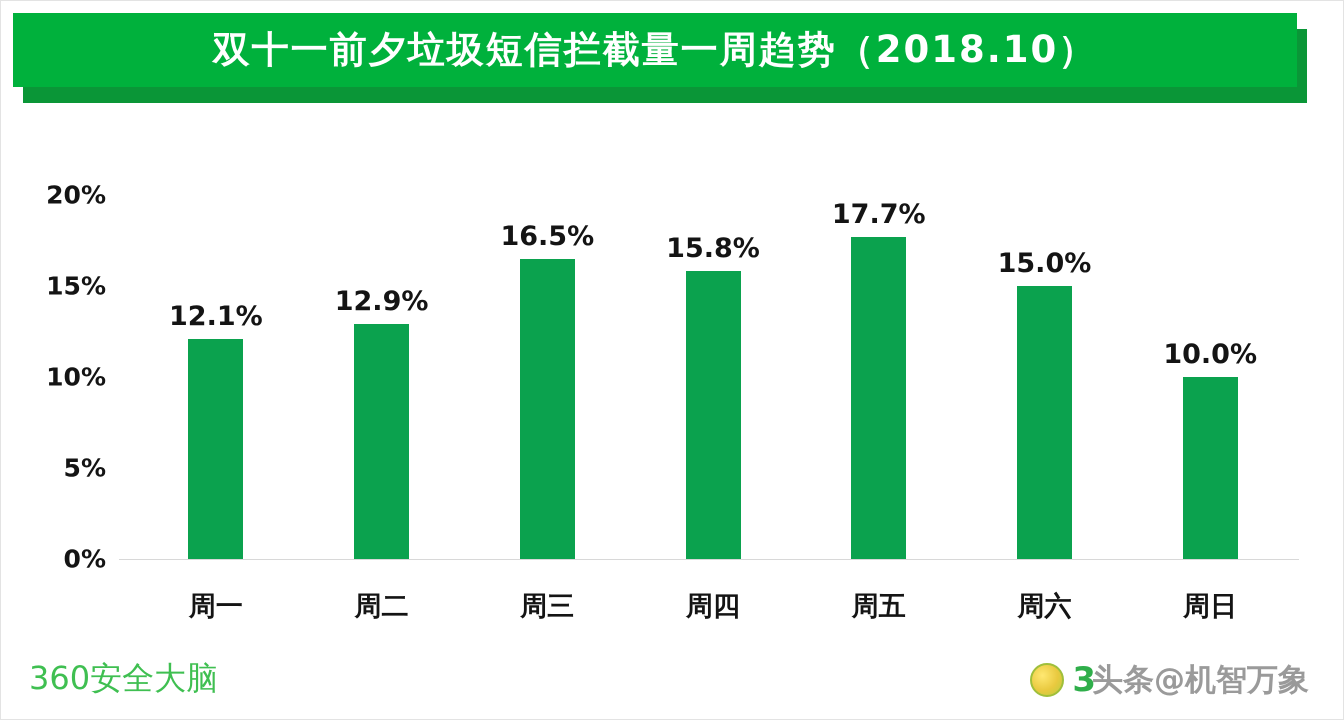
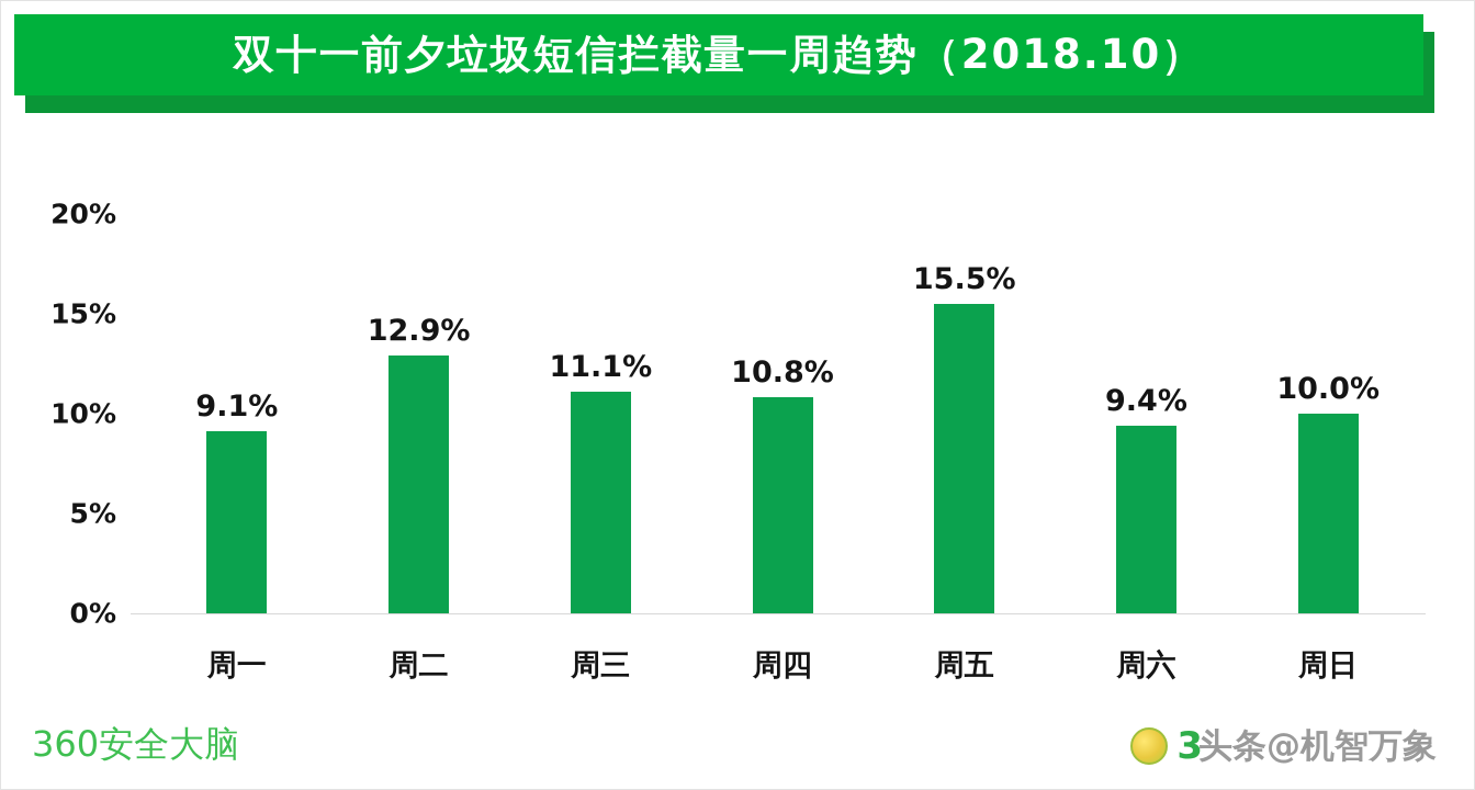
周一: 12.1% -> 9.1%
周三: 16.5% -> 11.1%
周四: 15.8% -> 10.8%
周五: 17.7% -> 15.5%
周六: 15.0% -> 9.4%
